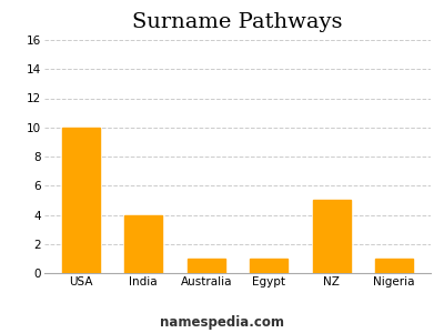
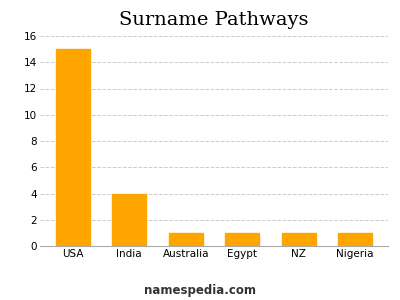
USA: 10 -> 15
NZ: 5 -> 1
